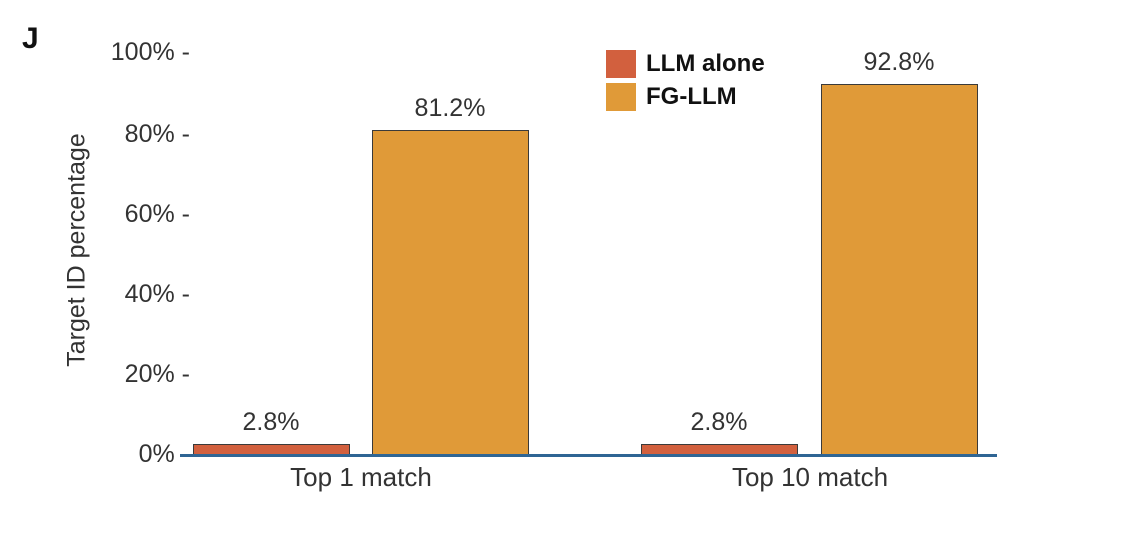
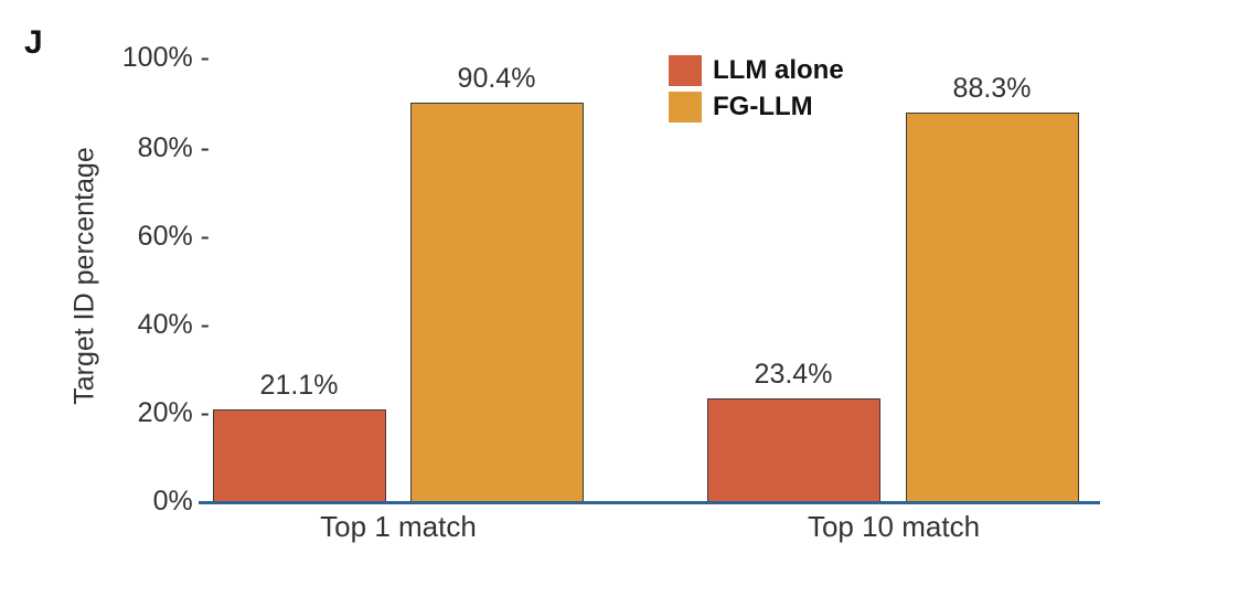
LLM alone/Top 1 match: 2.8% -> 21.1%
FG-LLM/Top 1 match: 81.2% -> 90.4%
LLM alone/Top 10 match: 2.8% -> 23.4%
FG-LLM/Top 10 match: 92.8% -> 88.3%
